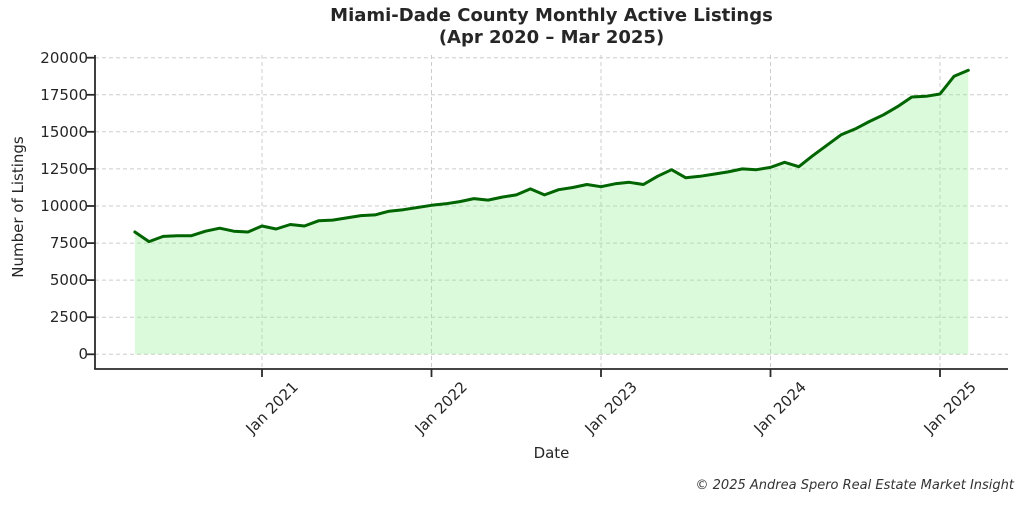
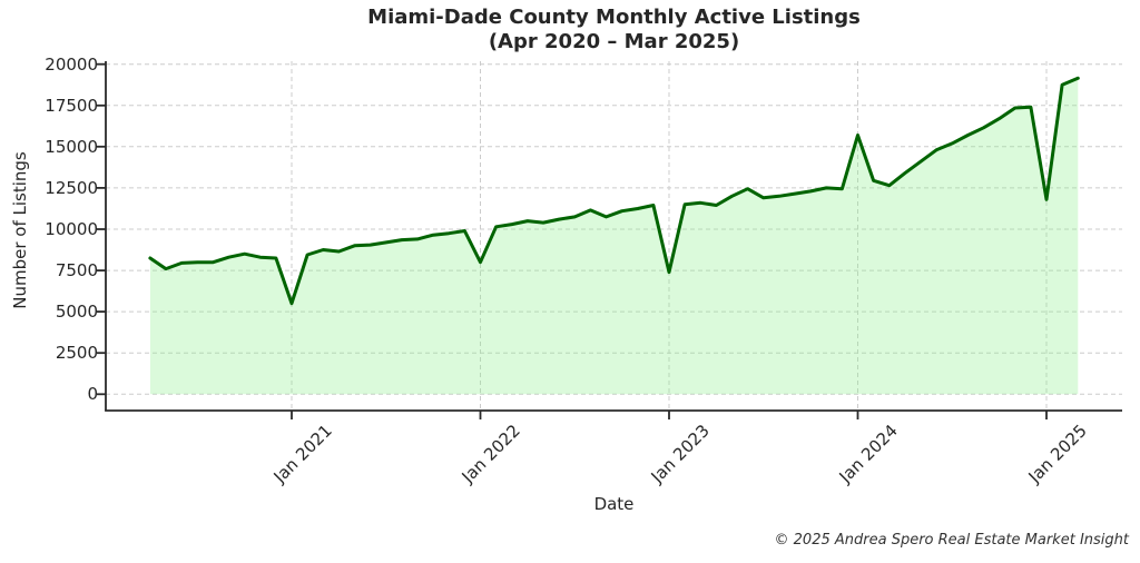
Jan 2021: 8600 -> 5500
Jan 2022: 10000 -> 8000
Jan 2023: 11300 -> 7400
Jan 2024: 12600 -> 15700
Jan 2025: 17600 -> 11800
